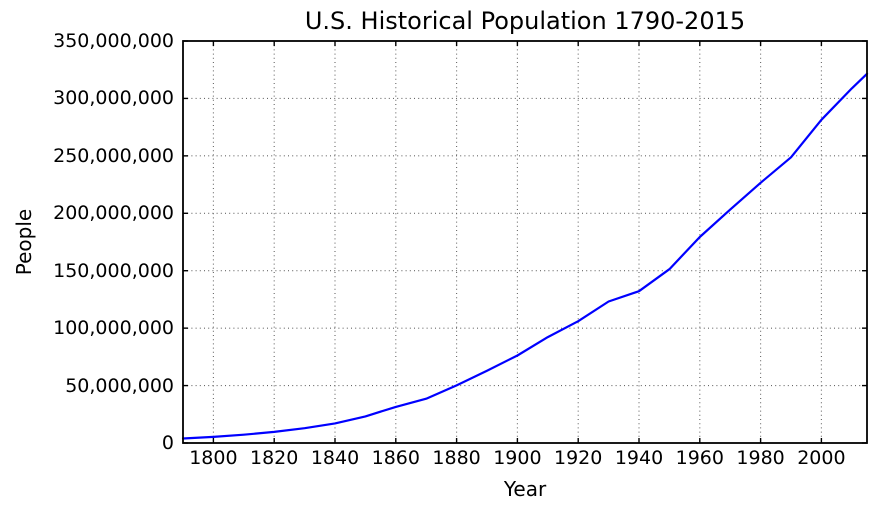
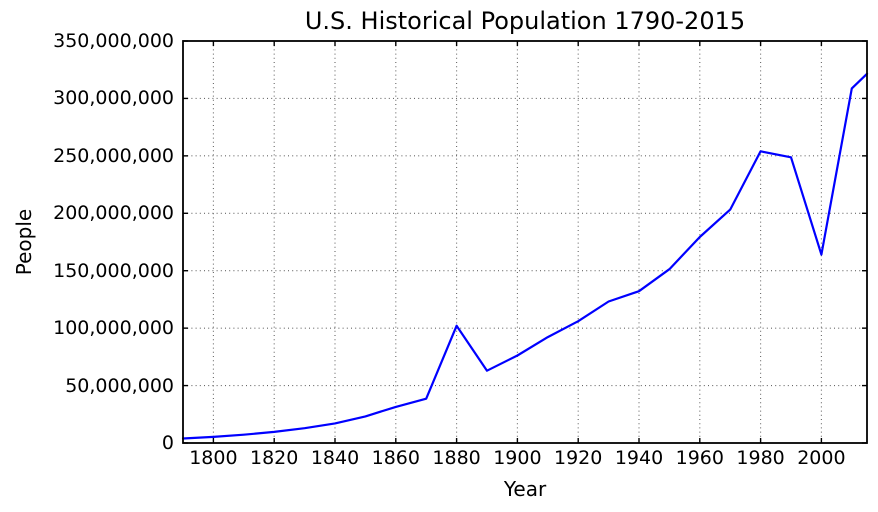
1880: 50000000 -> 102000000
1980: 227000000 -> 254000000
2000: 281000000 -> 164000000
